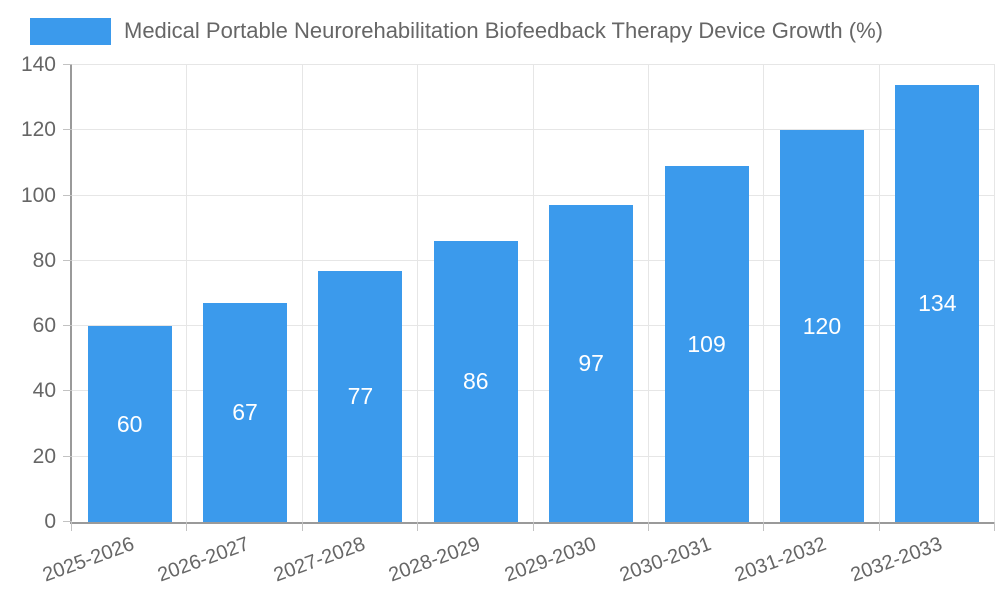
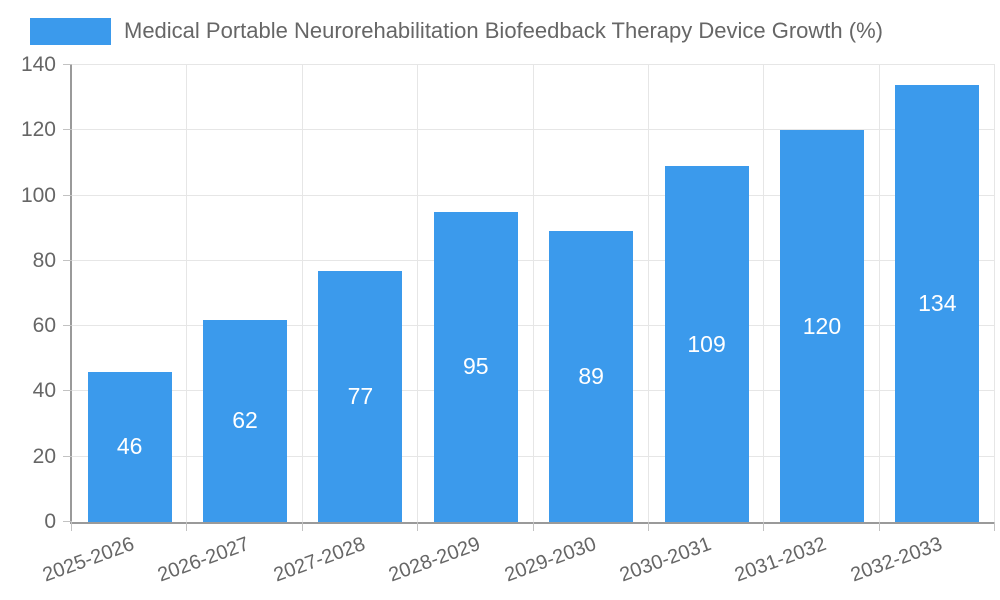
2025-2026: 60 -> 46
2026-2027: 67 -> 62
2028-2029: 86 -> 95
2029-2030: 97 -> 89
